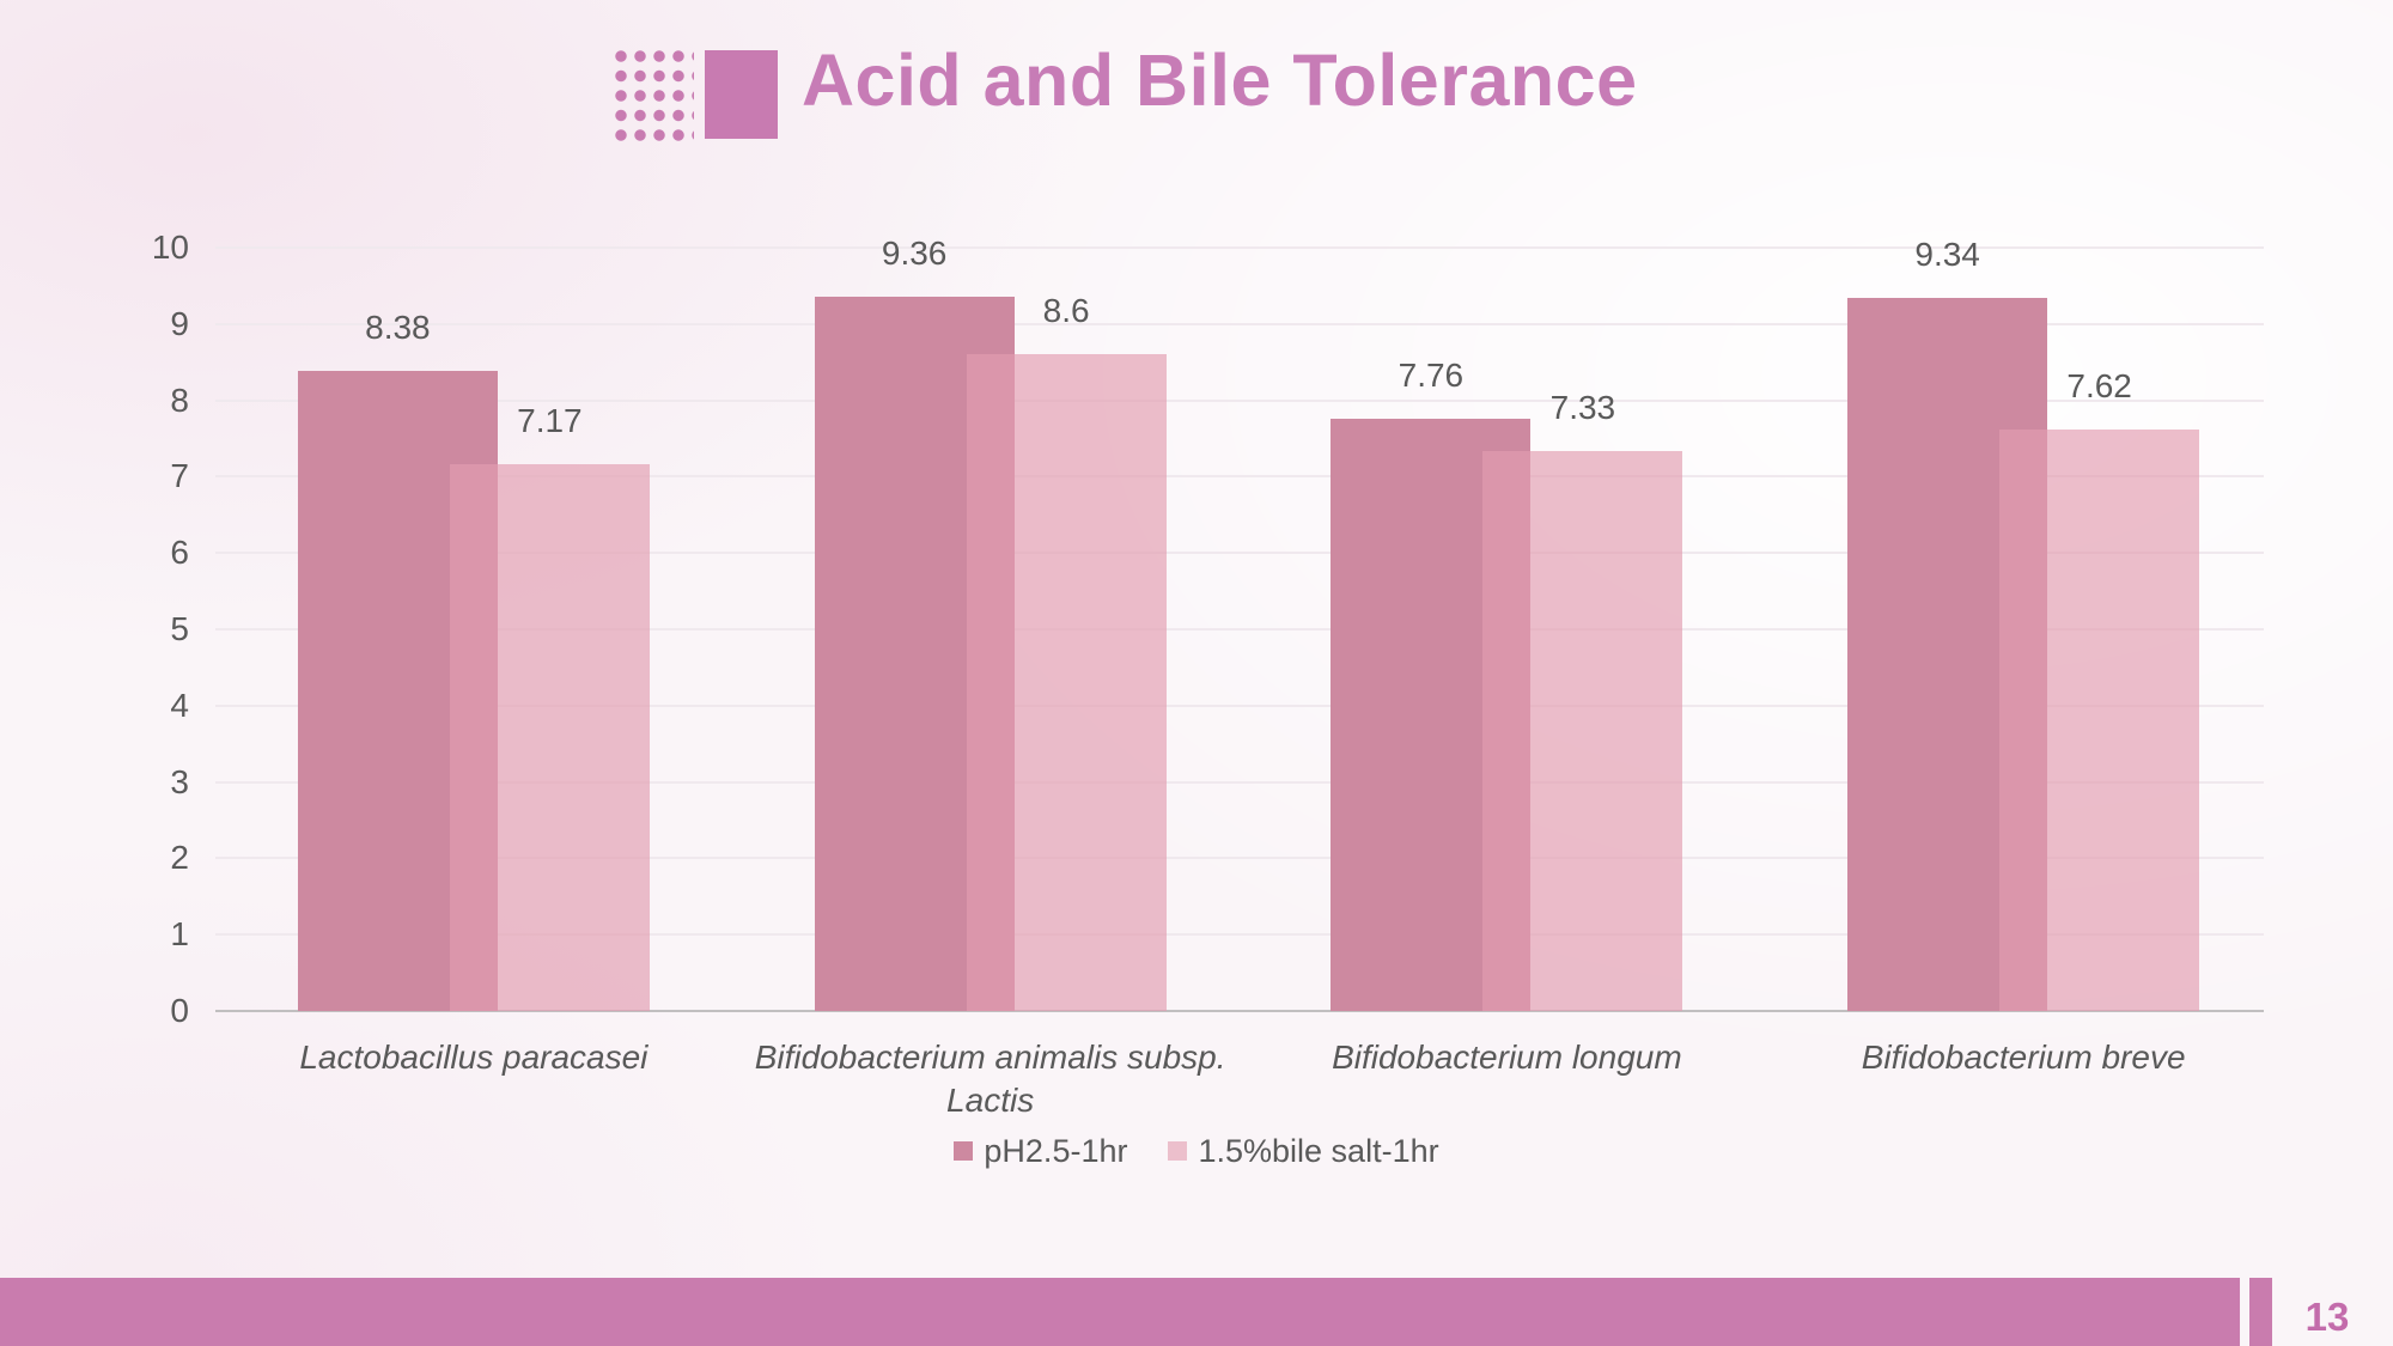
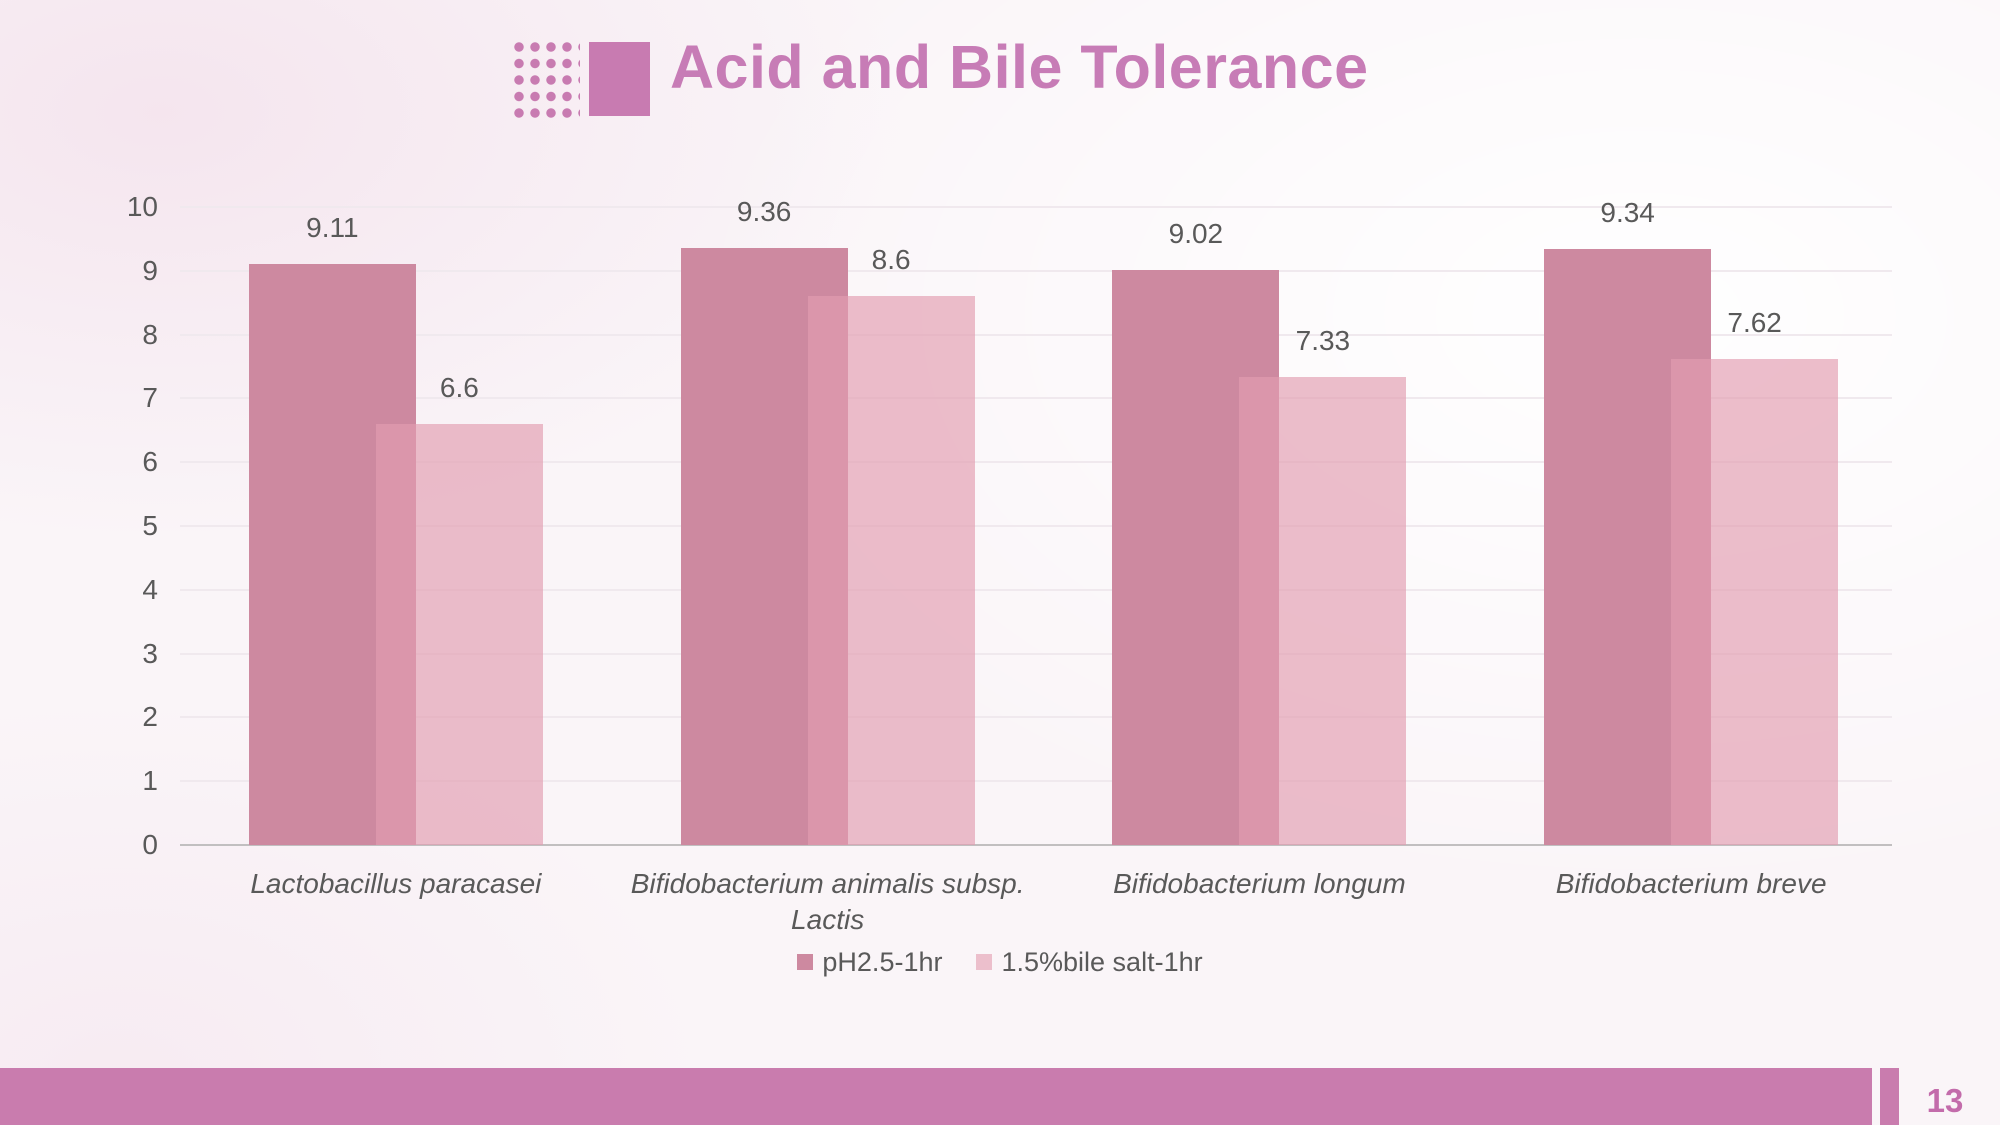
pH2.5-1hr/Lactobacillus paracasei: 8.38 -> 9.11
1.5%bile salt-1hr/Lactobacillus paracasei: 7.17 -> 6.6
pH2.5-1hr/Bifidobacterium longum: 7.76 -> 9.02
